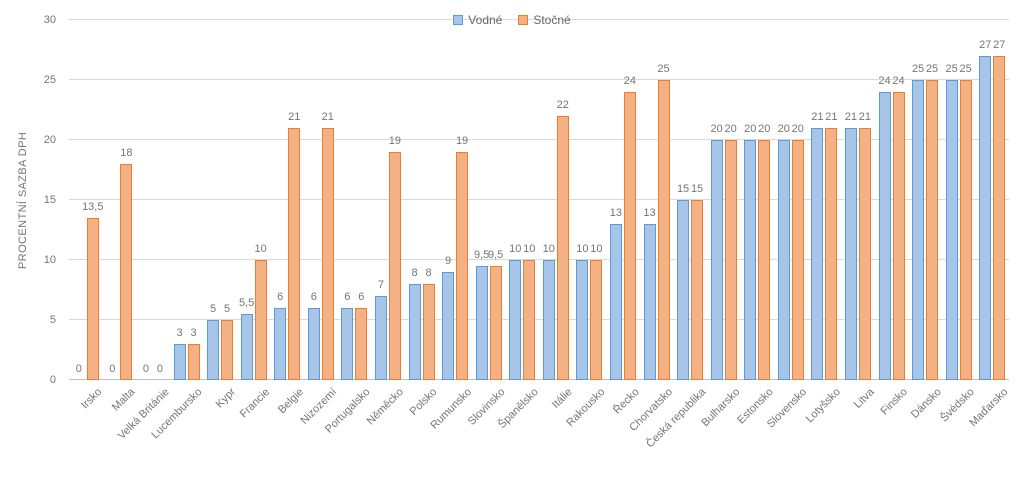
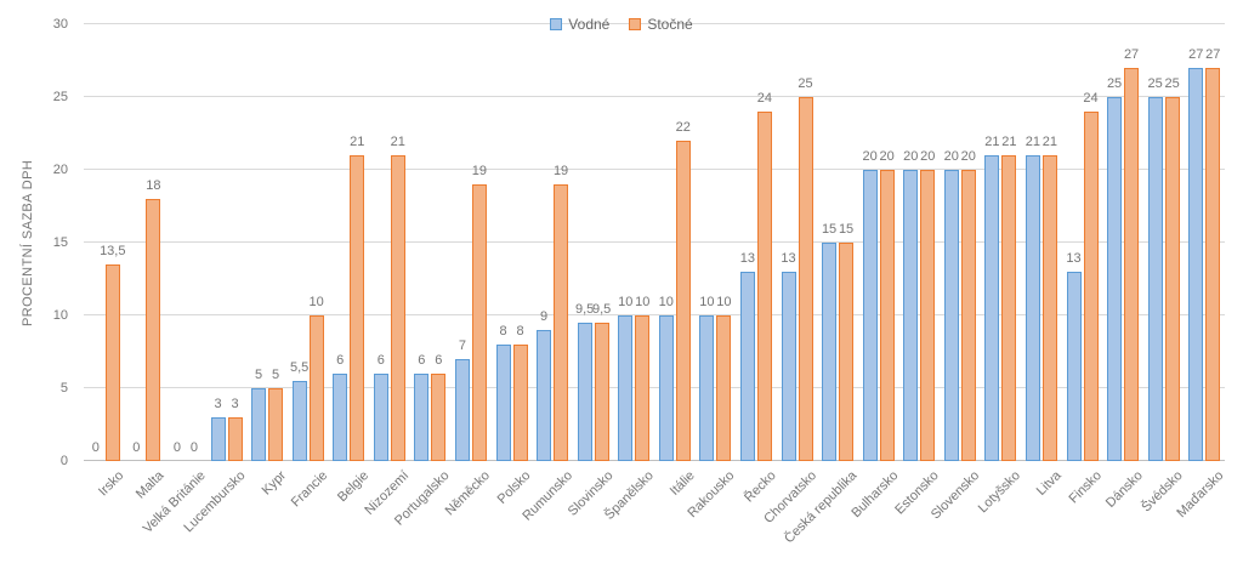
Vodné/Finsko: 24 -> 13
Stočné/Dánsko: 25 -> 27
